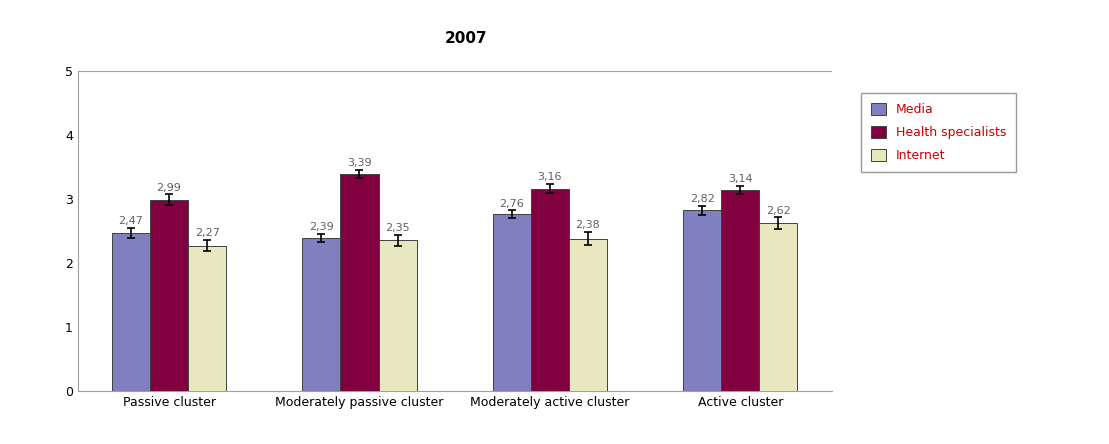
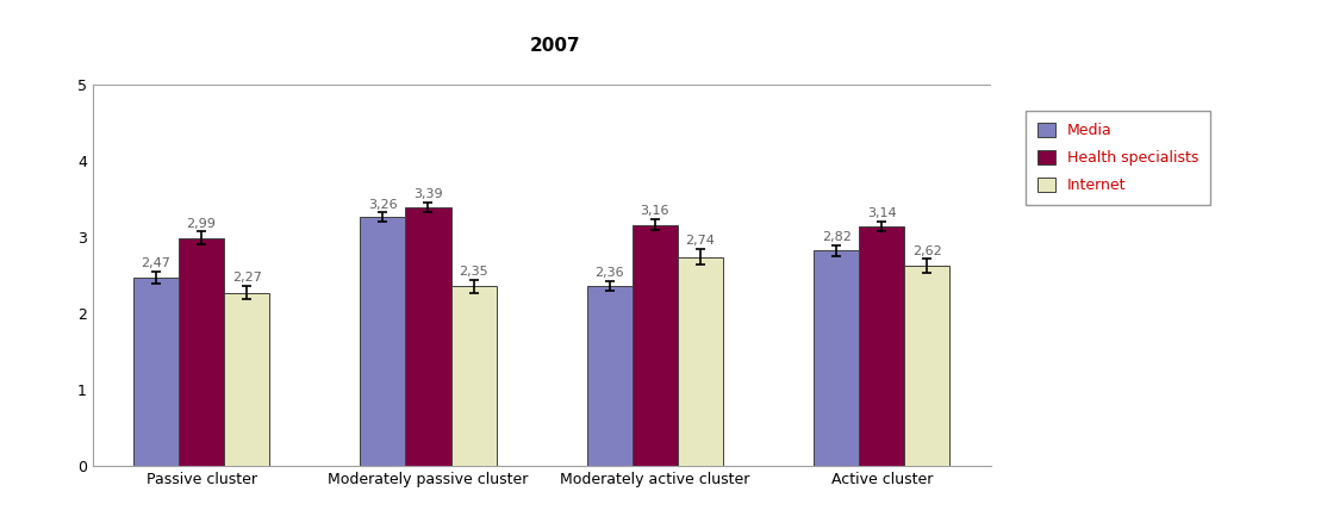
Media/Moderately passive cluster: 2,39 -> 3,26
Media/Moderately active cluster: 2,76 -> 2,36
Internet/Moderately active cluster: 2,38 -> 2,74
